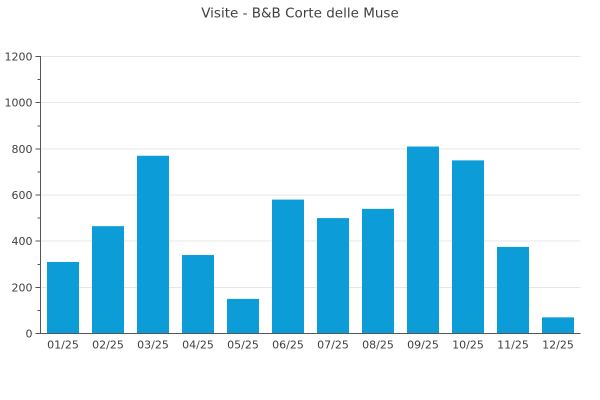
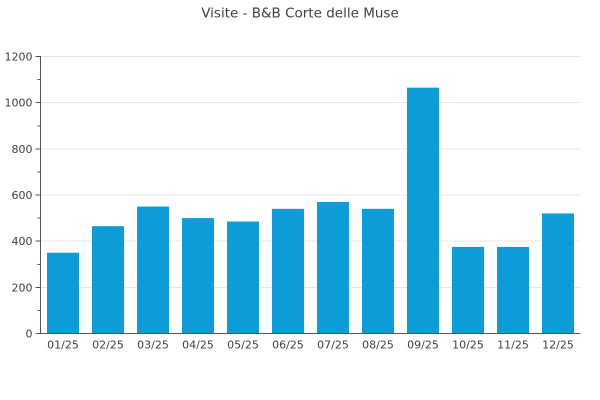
01/25: 310 -> 350
03/25: 770 -> 550
04/25: 340 -> 500
05/25: 150 -> 480
06/25: 580 -> 540
07/25: 500 -> 570
09/25: 810 -> 1060
10/25: 750 -> 380
12/25: 70 -> 520
